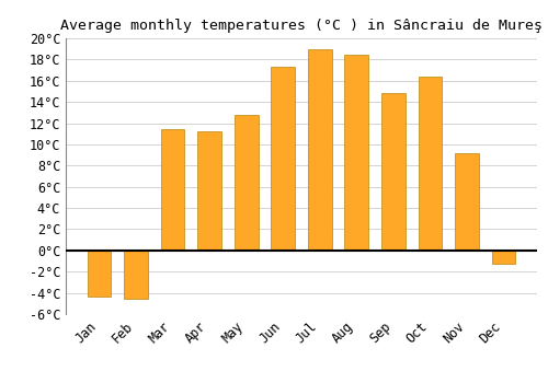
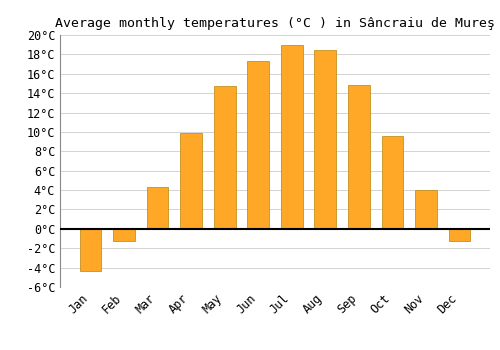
Feb: -4.6°C -> -1.3°C
Mar: 11.4°C -> 4.3°C
Apr: 11.2°C -> 9.9°C
May: 12.8°C -> 14.7°C
Oct: 16.4°C -> 9.6°C
Nov: 9.2°C -> 4.0°C
